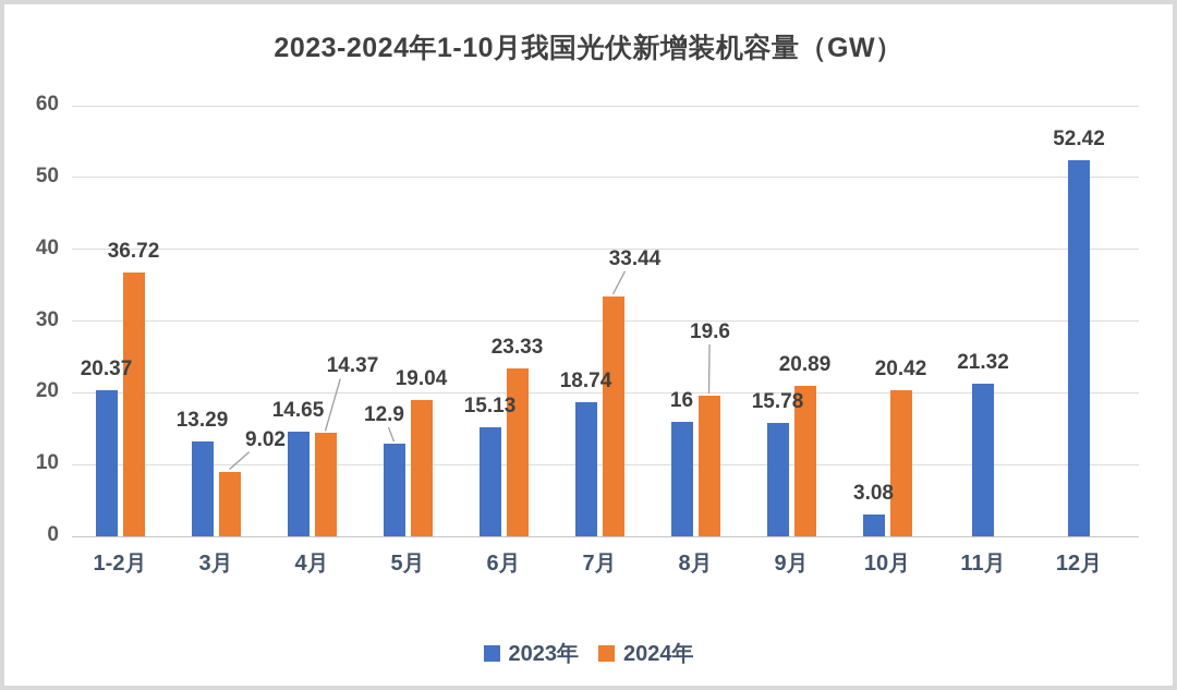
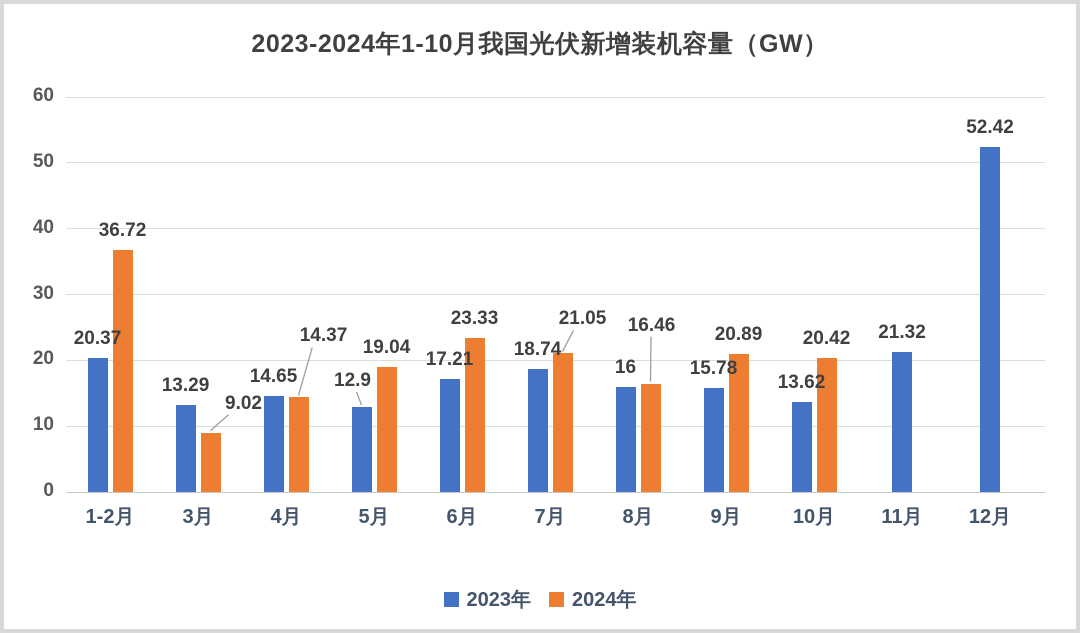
2023年/6月: 15.13 -> 17.21
2024年/7月: 33.44 -> 21.05
2024年/8月: 19.6 -> 16.46
2023年/10月: 3.08 -> 13.62
